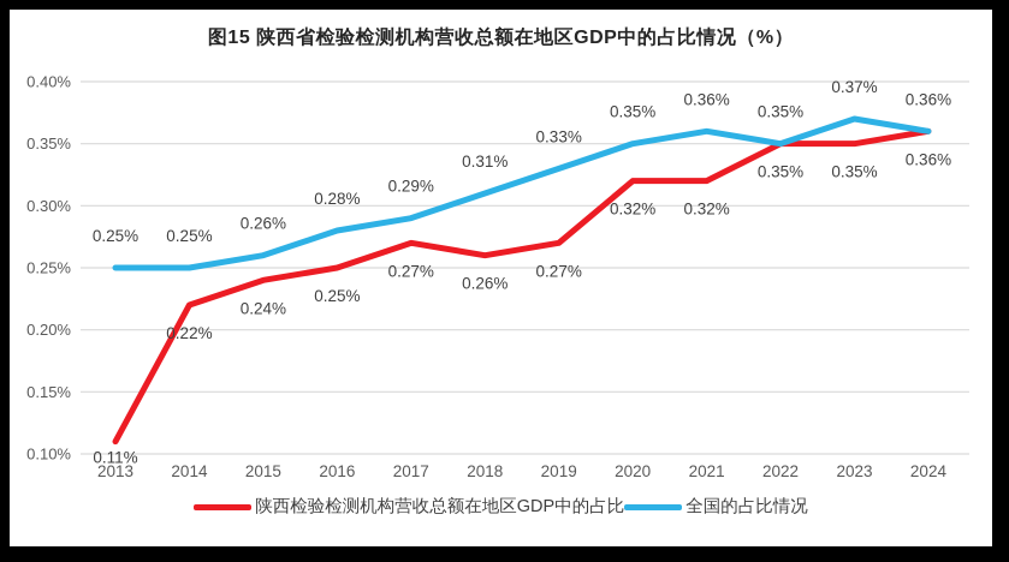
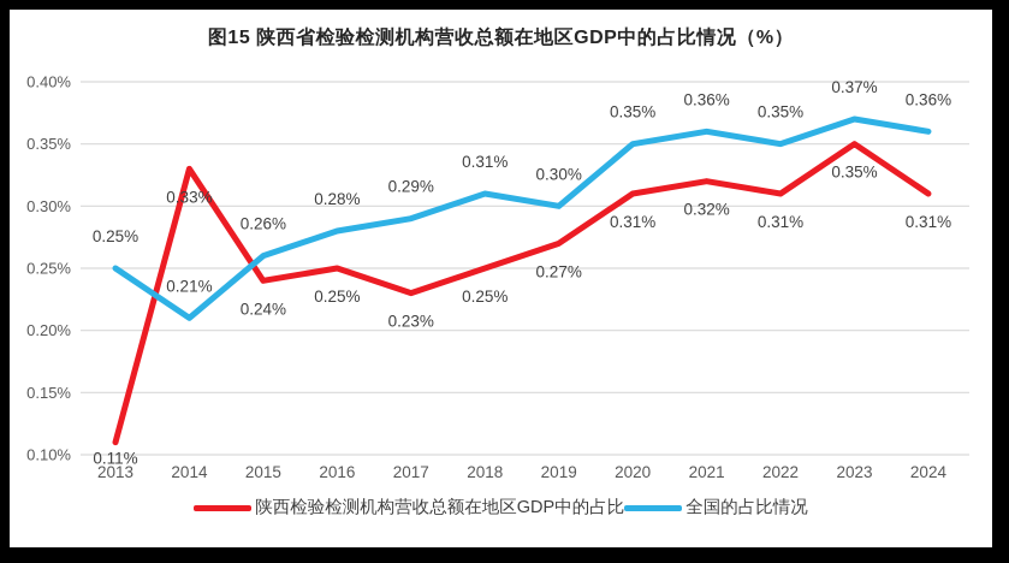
陕西检验检测机构营收总额在地区GDP中的占比/2014: 0.22% -> 0.33%
全国的占比情况/2014: 0.25% -> 0.21%
陕西检验检测机构营收总额在地区GDP中的占比/2017: 0.27% -> 0.23%
陕西检验检测机构营收总额在地区GDP中的占比/2018: 0.26% -> 0.25%
全国的占比情况/2019: 0.33% -> 0.30%
陕西检验检测机构营收总额在地区GDP中的占比/2020: 0.32% -> 0.31%
陕西检验检测机构营收总额在地区GDP中的占比/2022: 0.35% -> 0.31%
陕西检验检测机构营收总额在地区GDP中的占比/2024: 0.36% -> 0.31%
